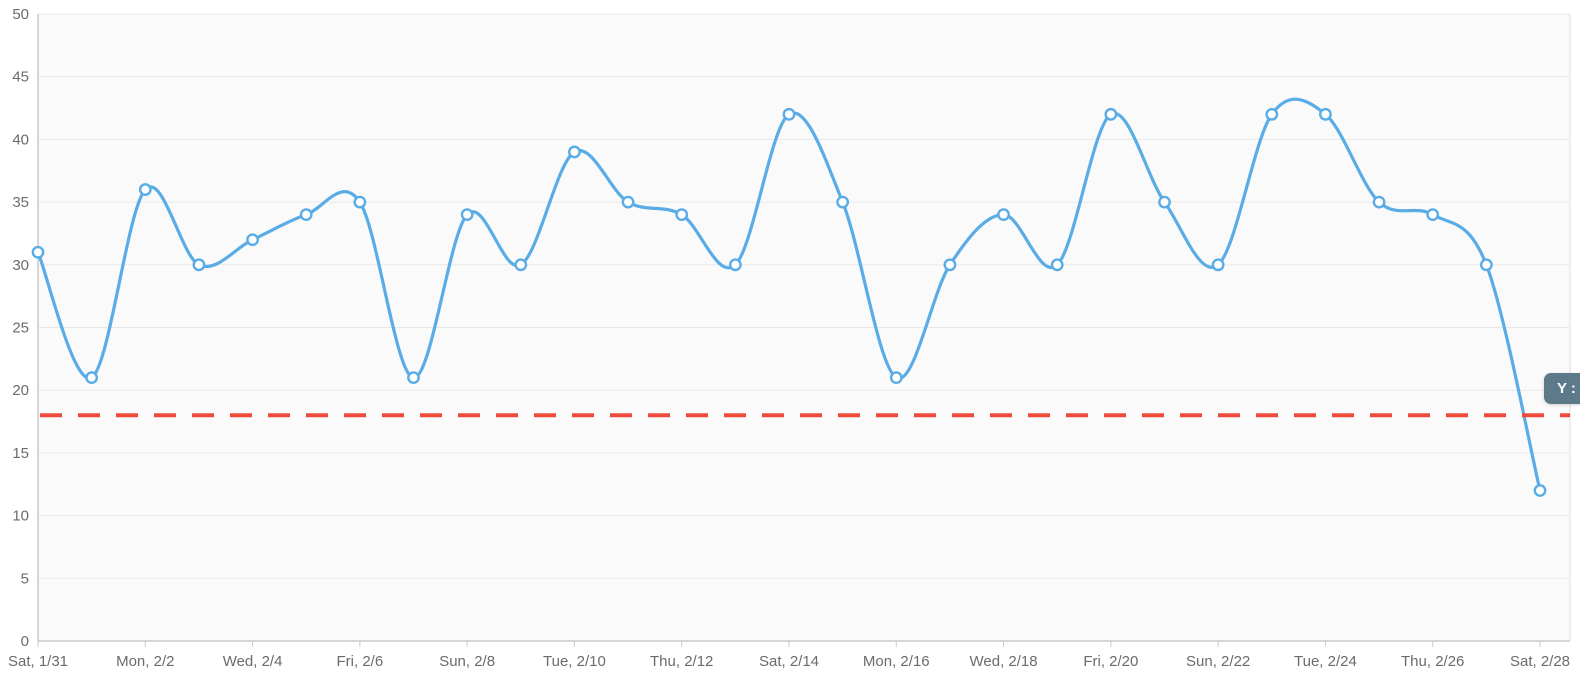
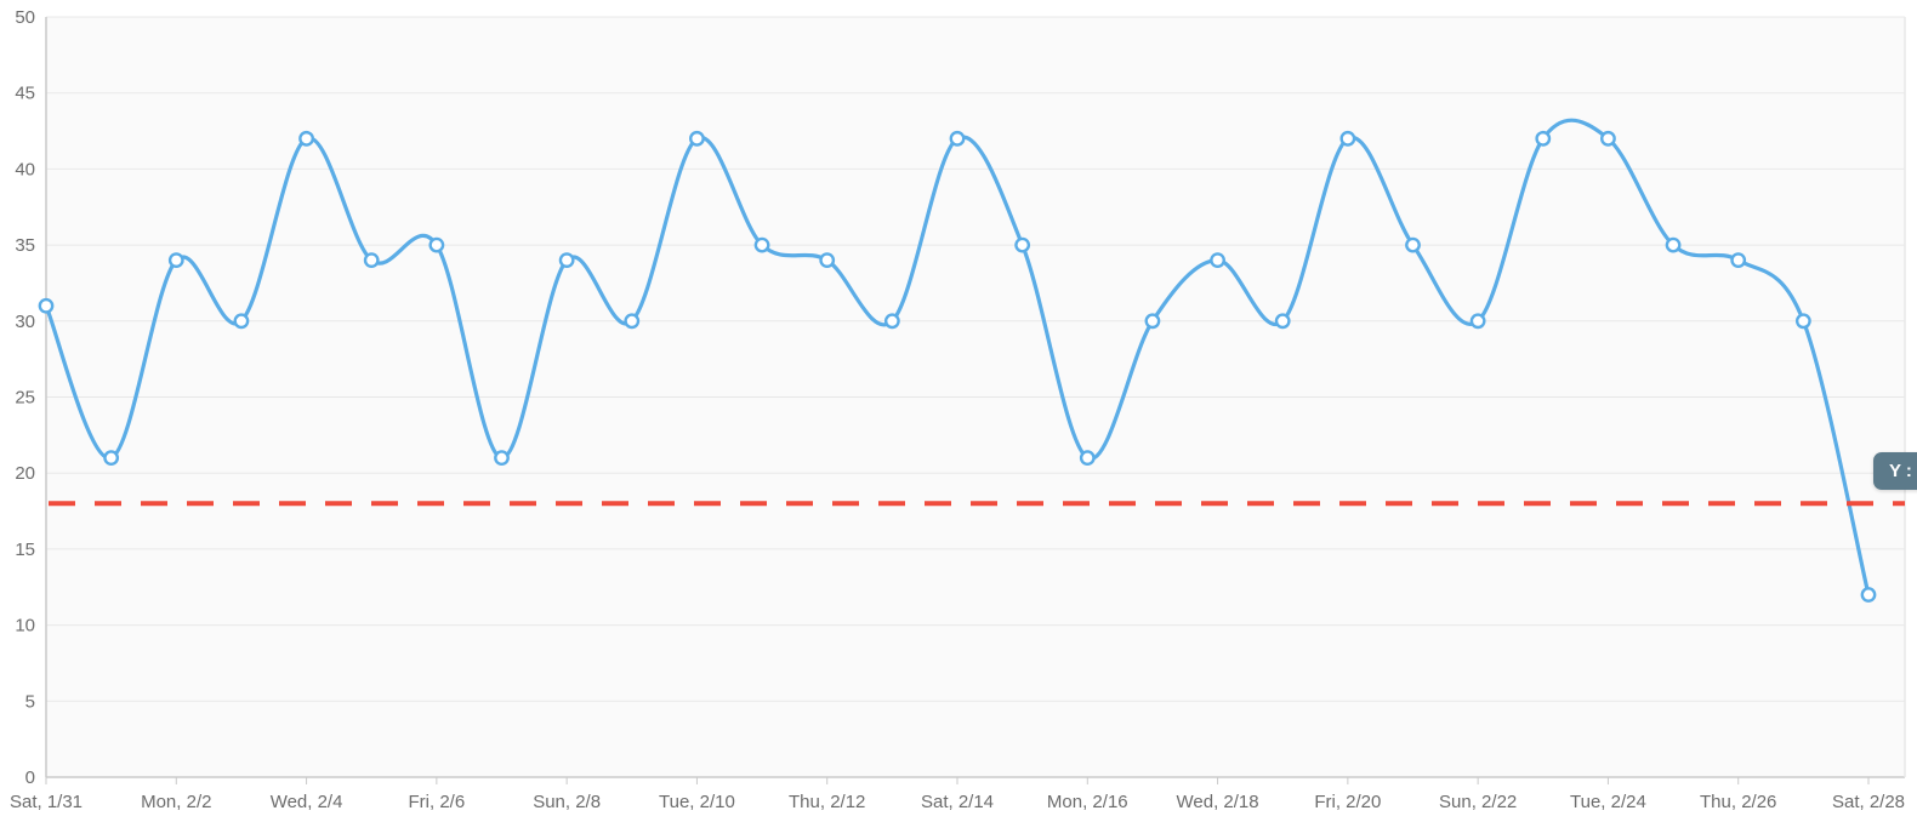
Mon, 2/2: 36 -> 34
Wed, 2/4: 32 -> 42
Tue, 2/10: 39 -> 42
